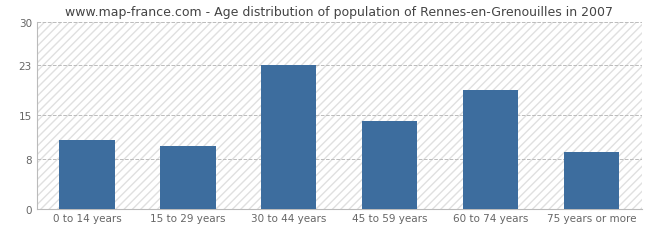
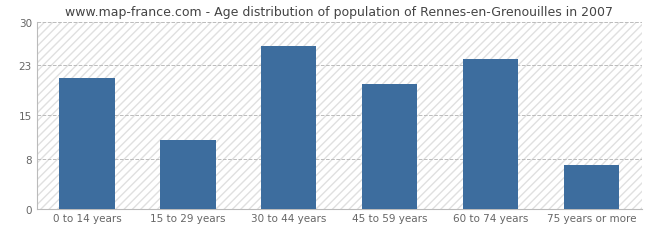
0 to 14 years: 11 -> 21
15 to 29 years: 10 -> 11
30 to 44 years: 23 -> 26
45 to 59 years: 14 -> 20
60 to 74 years: 19 -> 24
75 years or more: 9 -> 7
